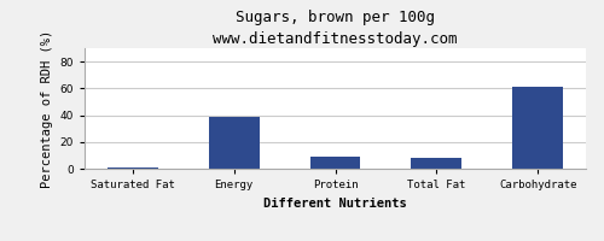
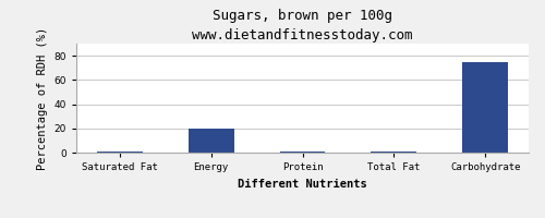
Energy: 39 -> 20
Protein: 9 -> 0
Total Fat: 8 -> 0
Carbohydrate: 61 -> 75
